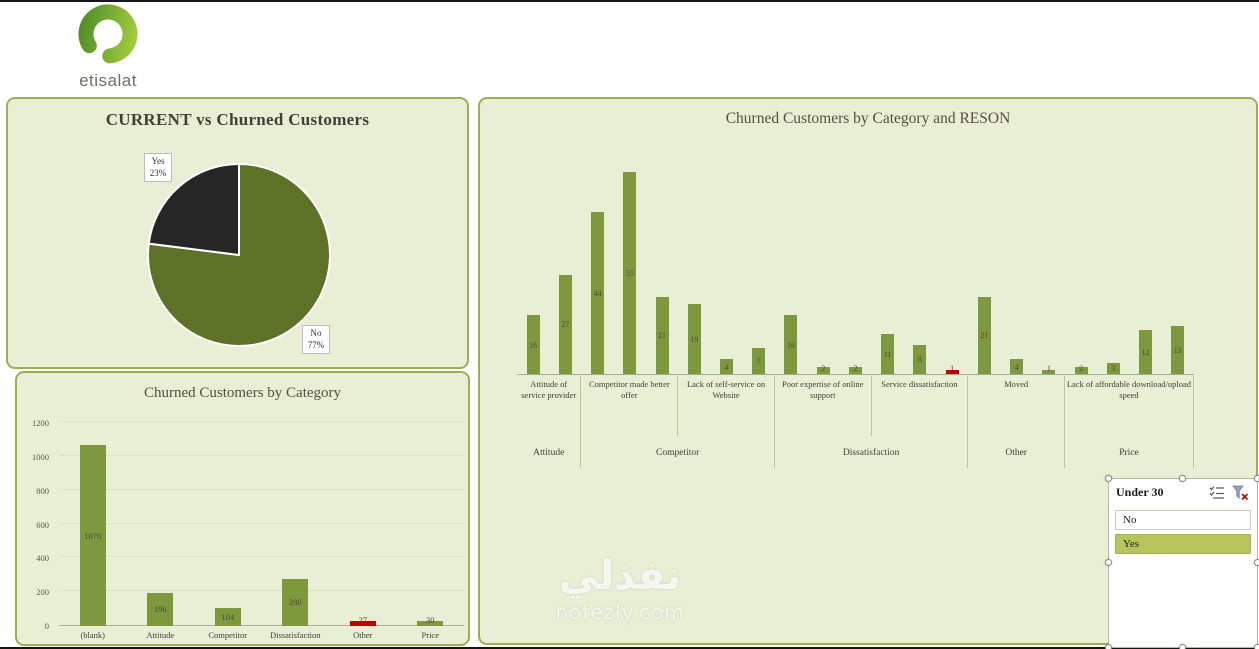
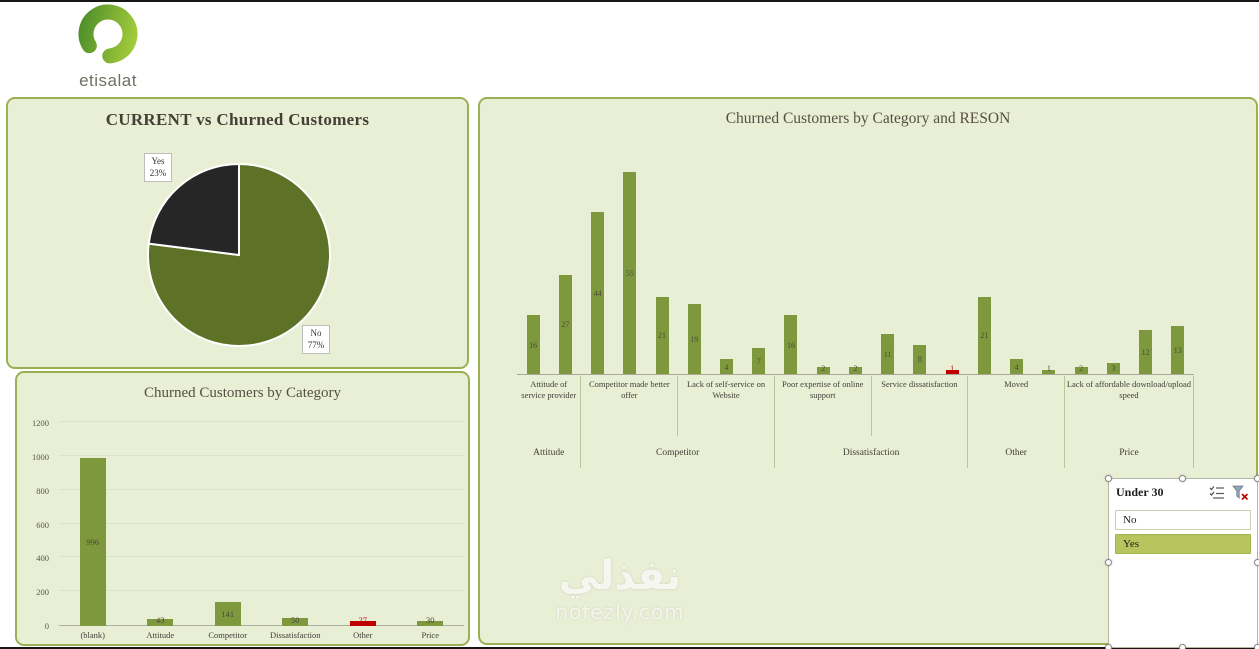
Churned Customers by Category/(blank): 1070 -> 996
Churned Customers by Category/Attitude: 196 -> 43
Churned Customers by Category/Competitor: 104 -> 141
Churned Customers by Category/Dissatisfaction: 280 -> 50
